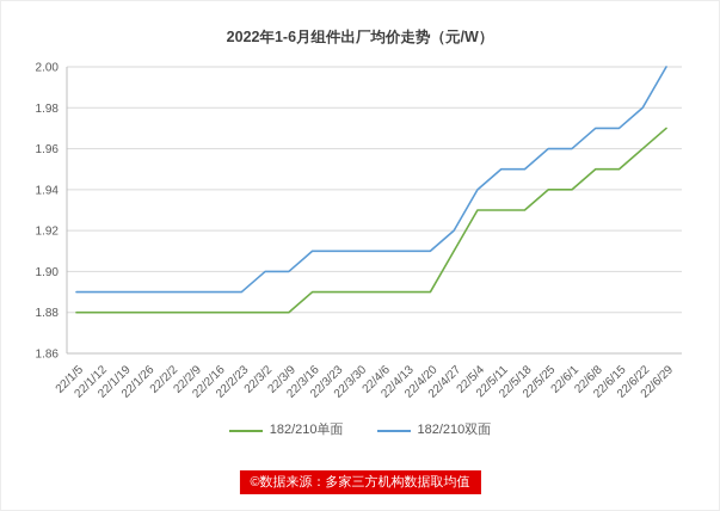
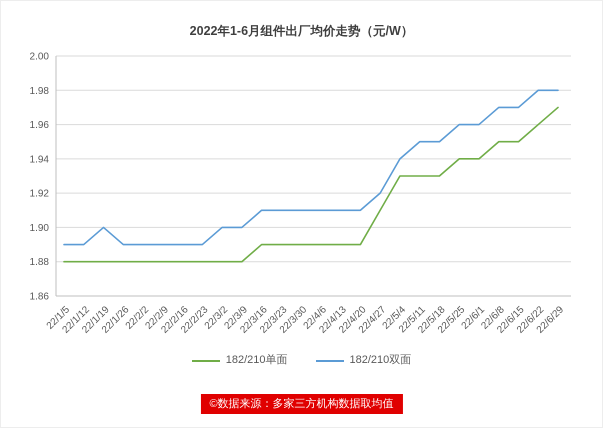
182/210双面/22/1/19: 1.89 -> 1.90
182/210双面/22/6/29: 2.00 -> 1.98
